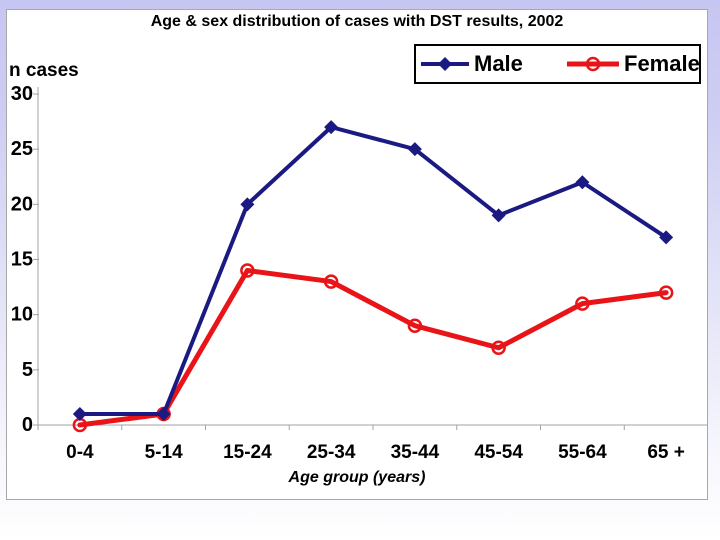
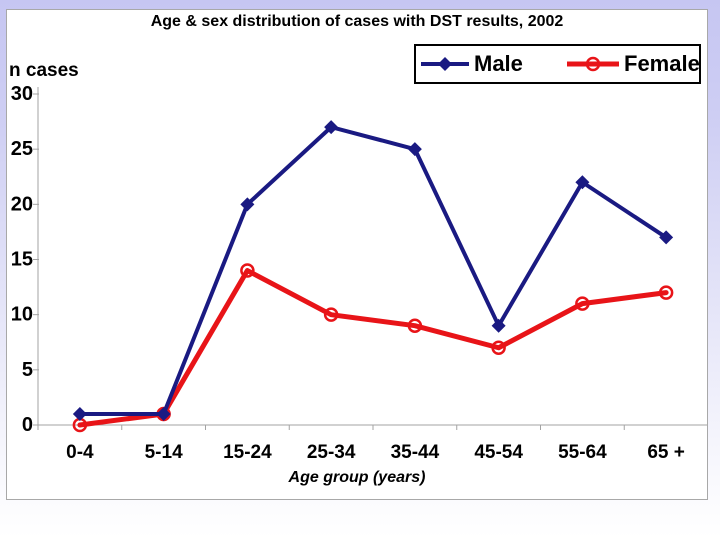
Female/25-34: 13 -> 10
Male/45-54: 19 -> 9
